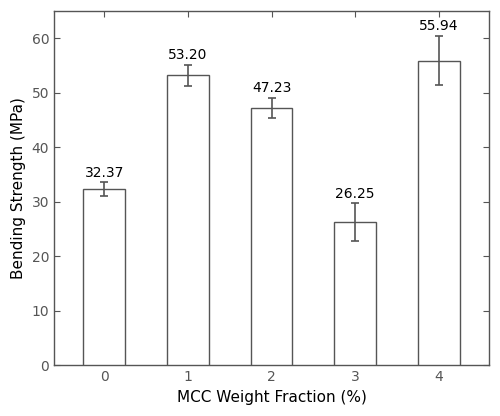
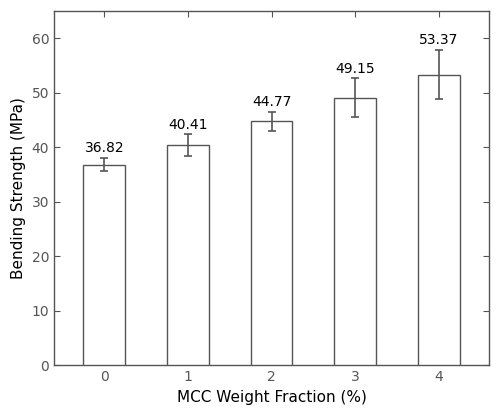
0: 32.37 -> 36.82
1: 53.20 -> 40.41
2: 47.23 -> 44.77
3: 26.25 -> 49.15
4: 55.94 -> 53.37
